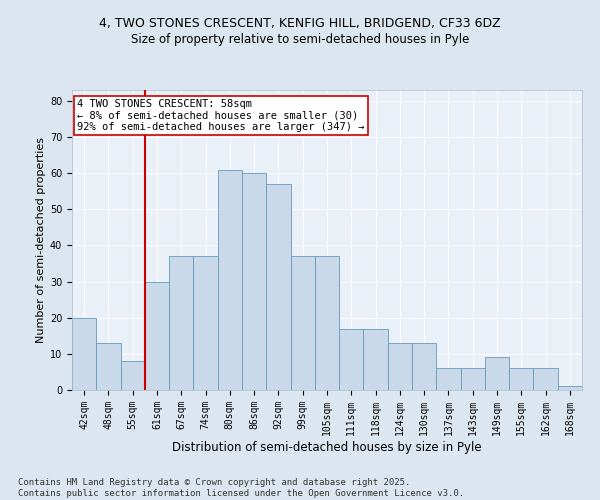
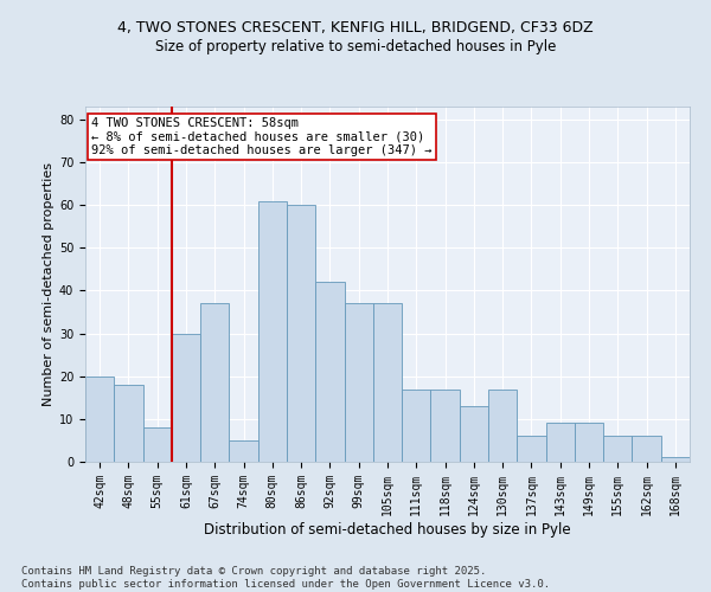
48sqm: 13 -> 18
74sqm: 37 -> 5
92sqm: 57 -> 42
130sqm: 13 -> 17
143sqm: 6 -> 9
